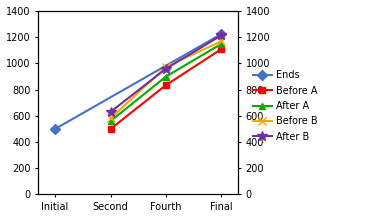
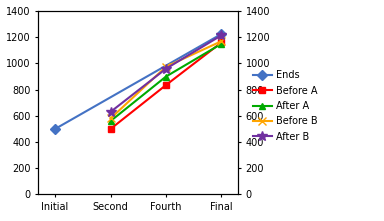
Before A/Final: 1110 -> 1160
